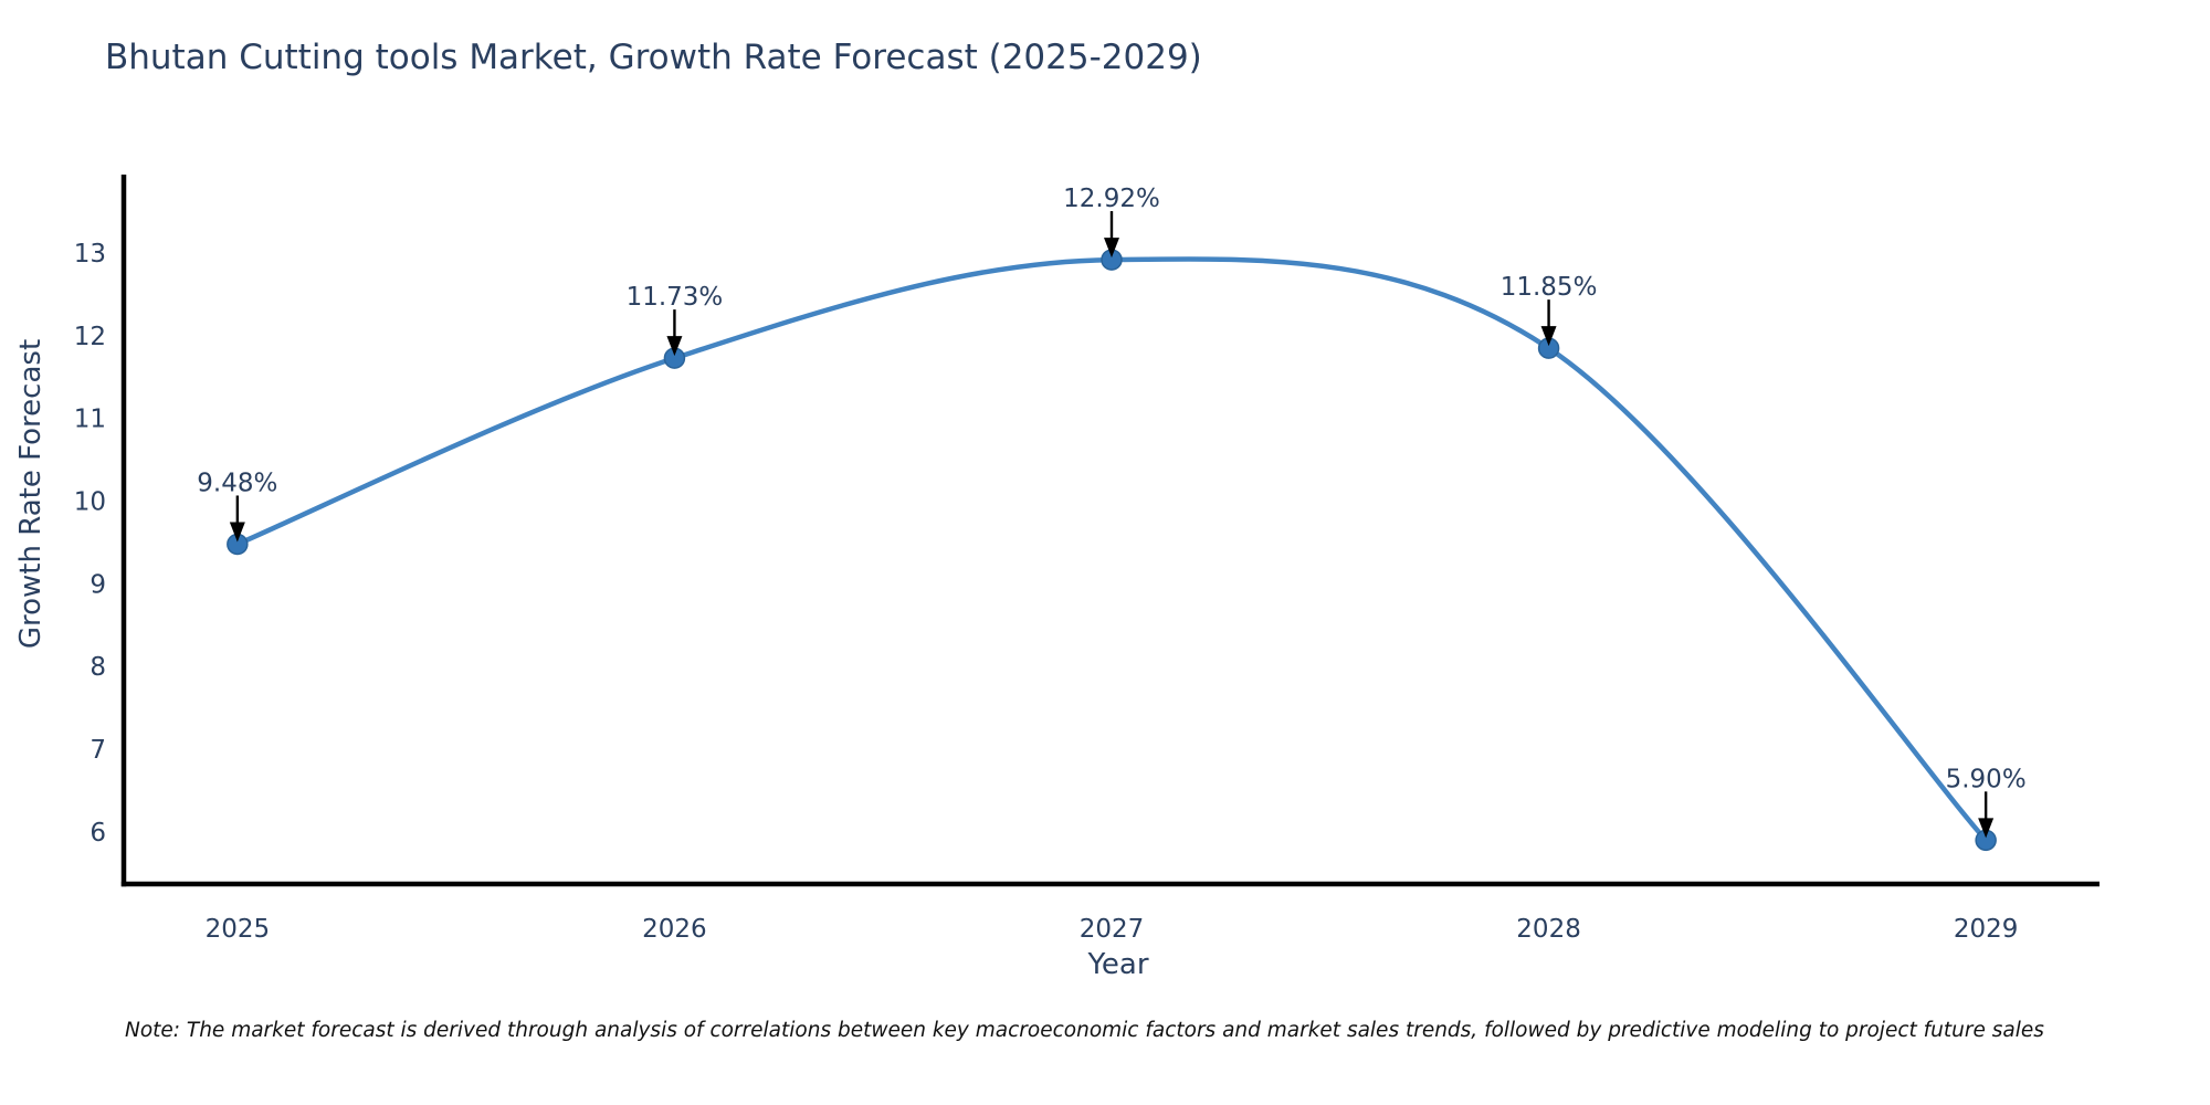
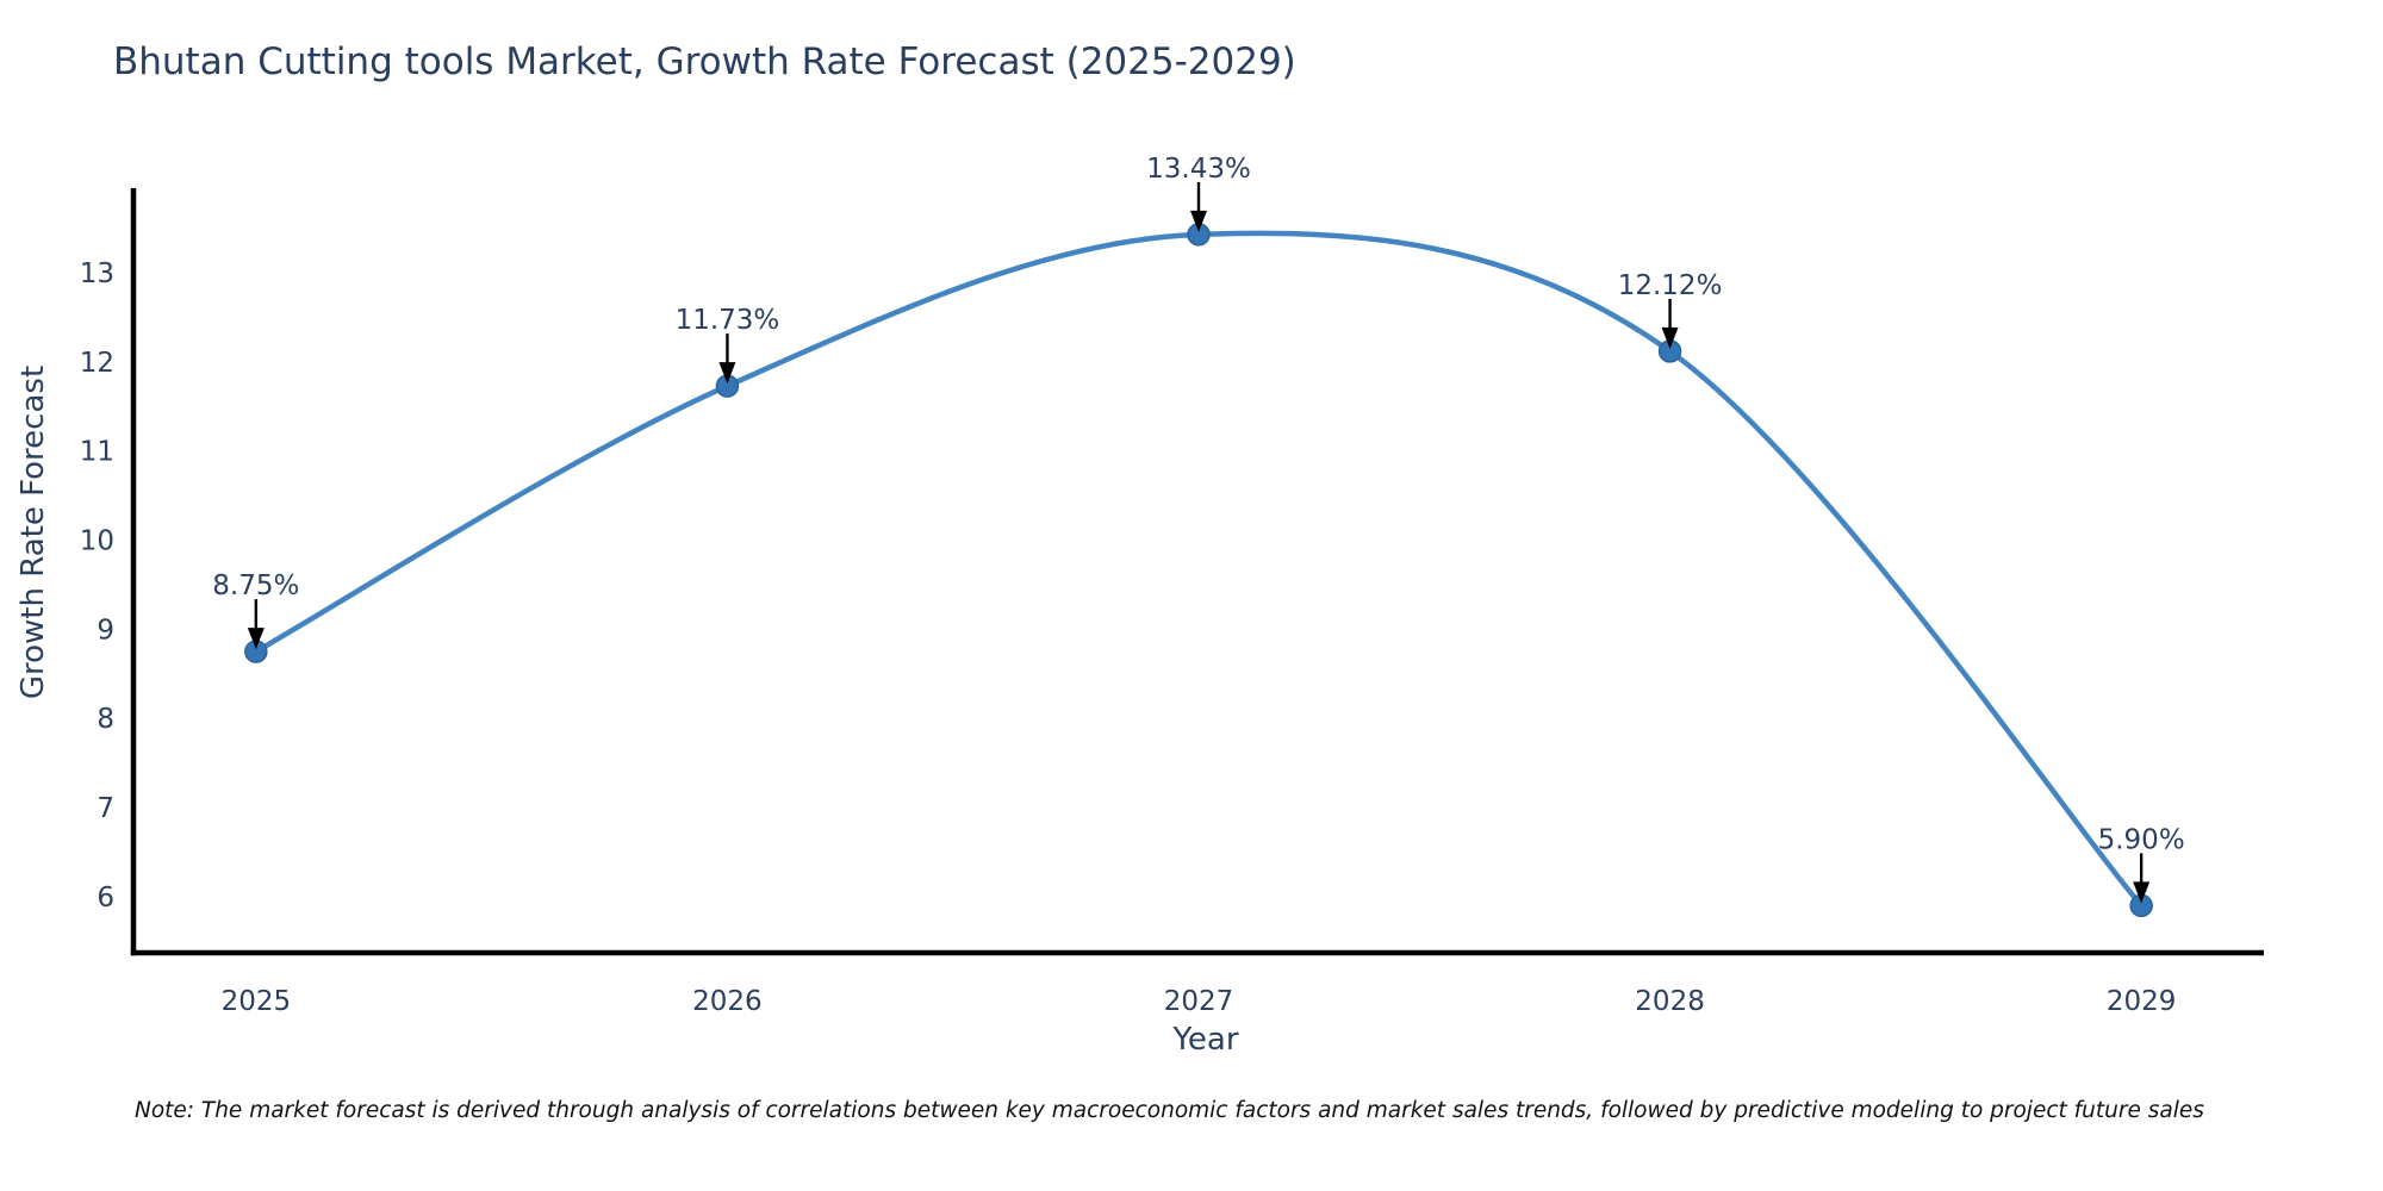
2025: 9.48% -> 8.75%
2027: 12.92% -> 13.43%
2028: 11.85% -> 12.12%
